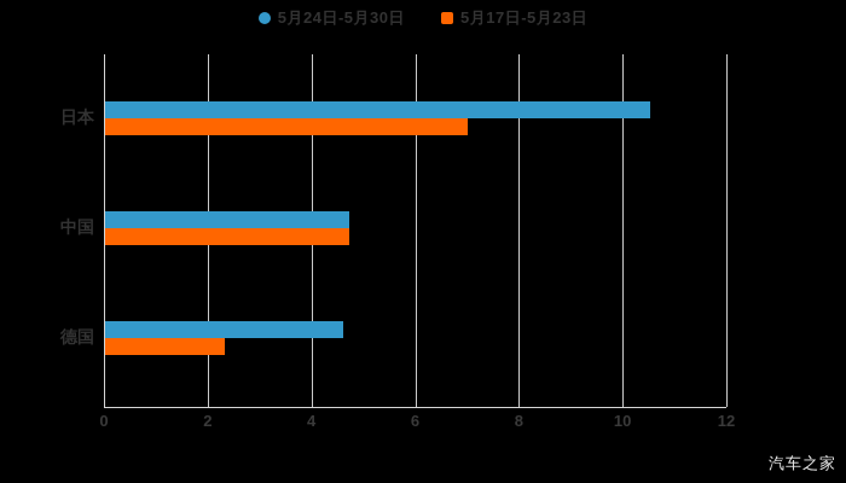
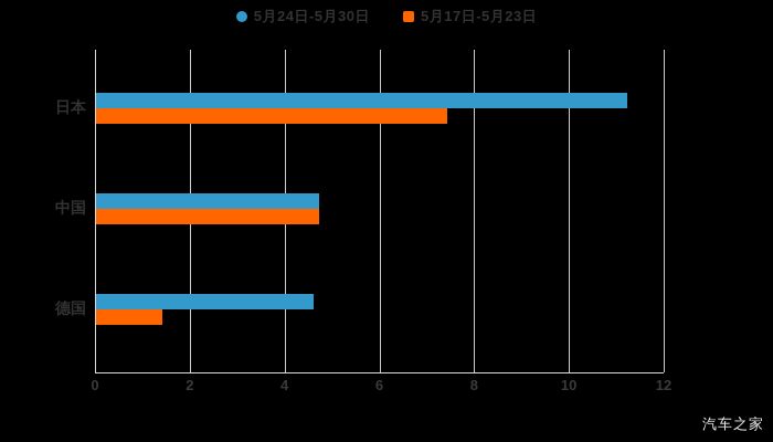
5月24日-5月30日/日本: 10.5 -> 11.2
5月17日-5月23日/日本: 7.0 -> 7.4
5月17日-5月23日/德国: 2.3 -> 1.4
